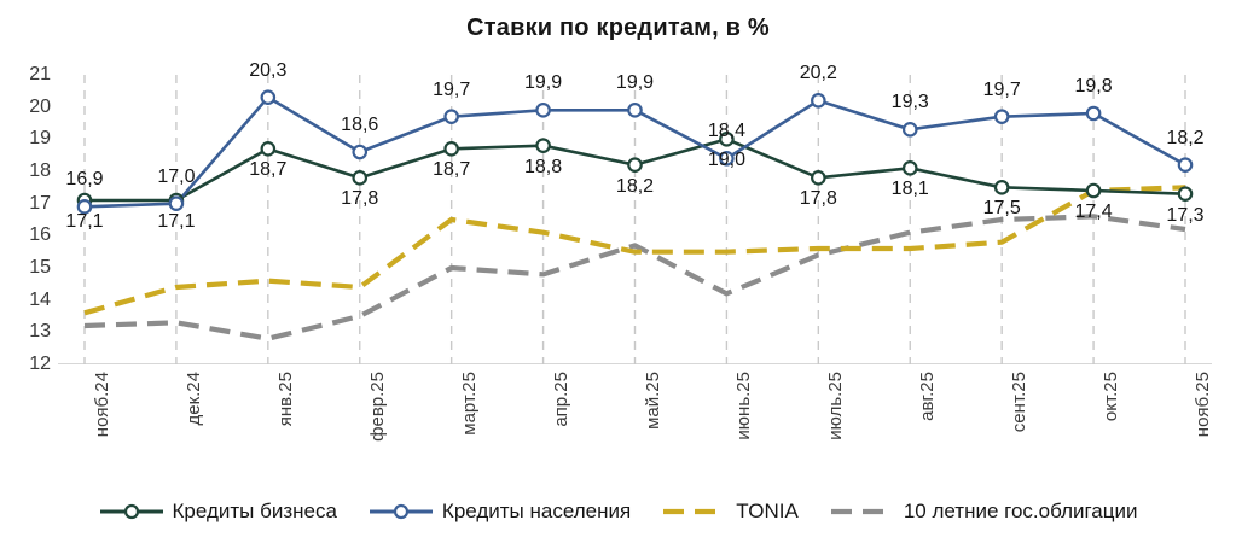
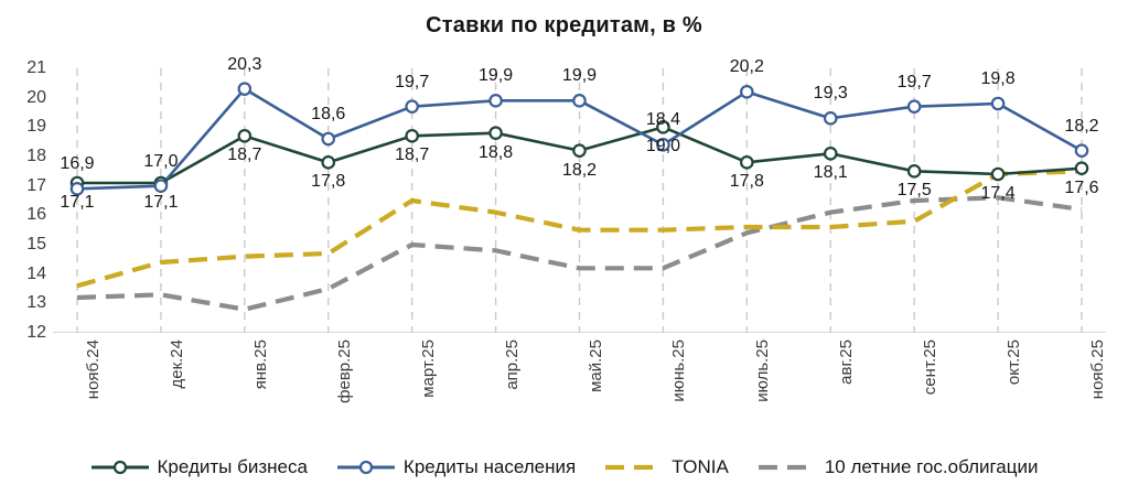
TONIA/февр.25: 14.4 -> 14.7
10 летние гос.облигации/май.25: 15.7 -> 14.2
Кредиты бизнеса/нояб.25: 17,3 -> 17,6
